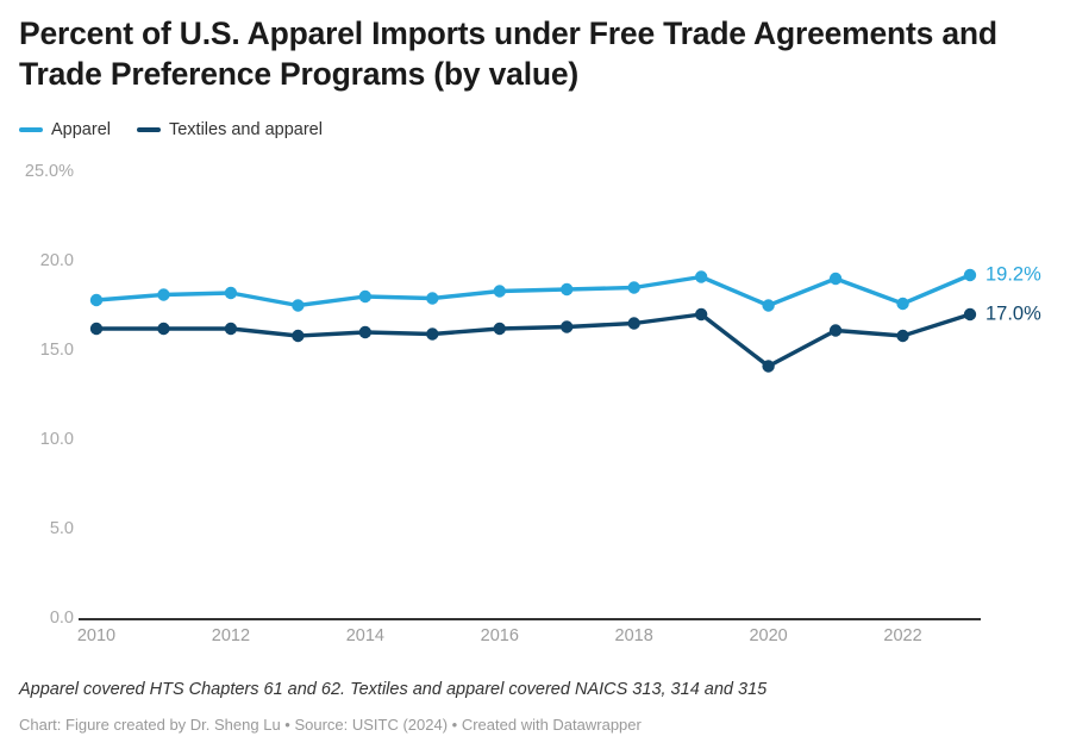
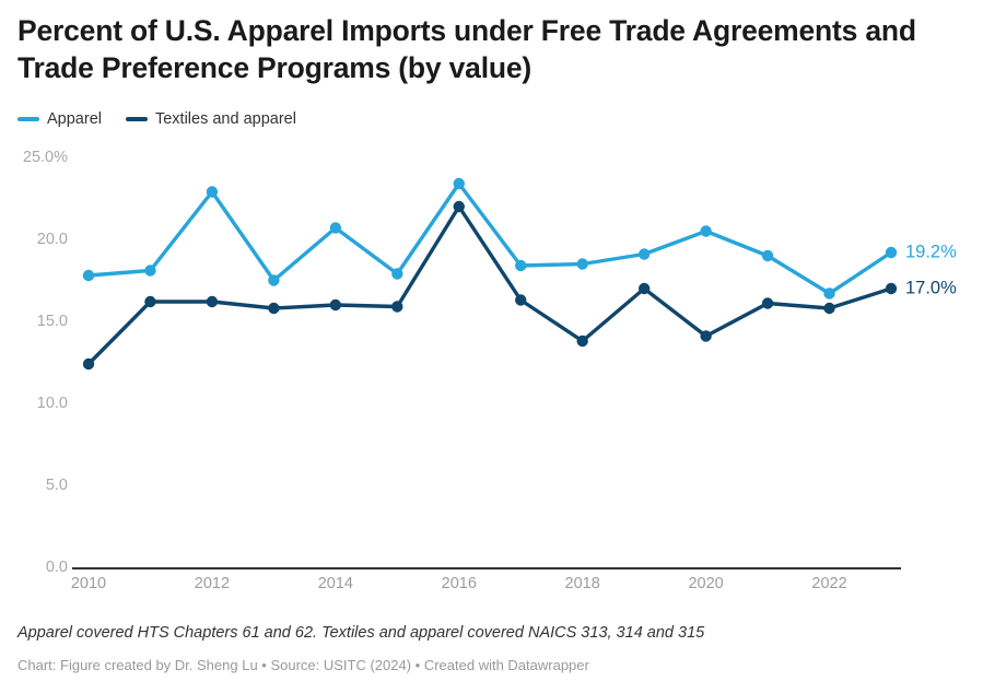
Textiles and apparel/2010: 16.2% -> 12.4%
Apparel/2012: 18.2% -> 22.9%
Apparel/2014: 18.0% -> 20.7%
Apparel/2016: 18.3% -> 23.4%
Textiles and apparel/2016: 16.2% -> 22.0%
Textiles and apparel/2018: 16.5% -> 13.8%
Apparel/2020: 17.5% -> 20.5%
Apparel/2022: 17.6% -> 16.7%
